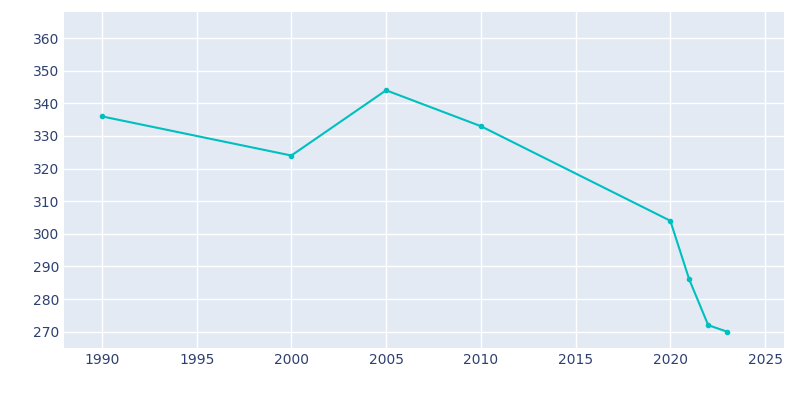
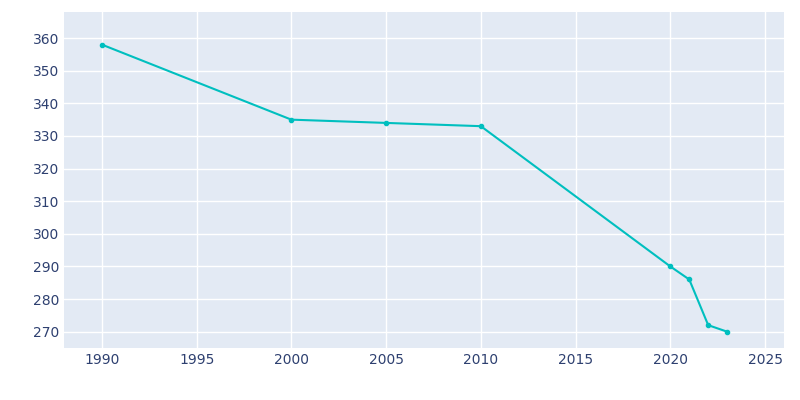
1990: 336 -> 358
2000: 324 -> 335
2005: 344 -> 334
2020: 304 -> 290
